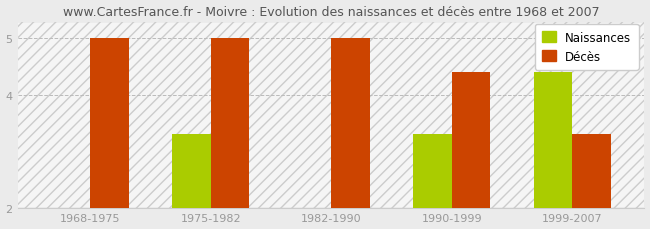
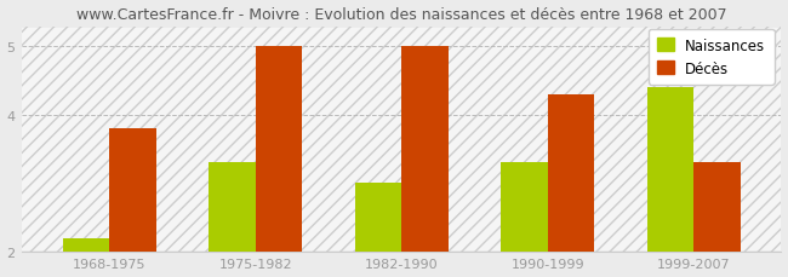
Naissances/1968-1975: 2.0 -> 2.2
Décès/1968-1975: 5.0 -> 3.8
Naissances/1982-1990: 2.0 -> 3.0
Décès/1990-1999: 4.4 -> 4.3
